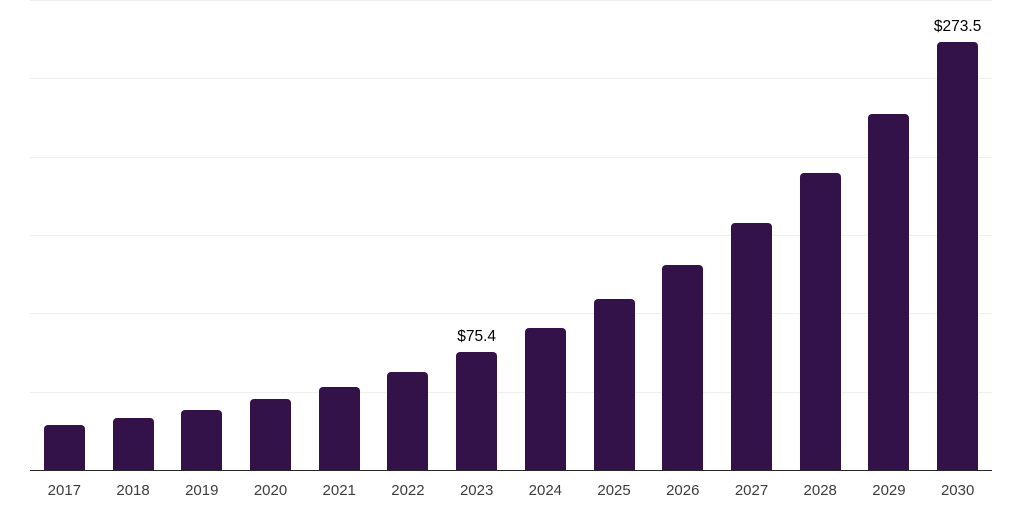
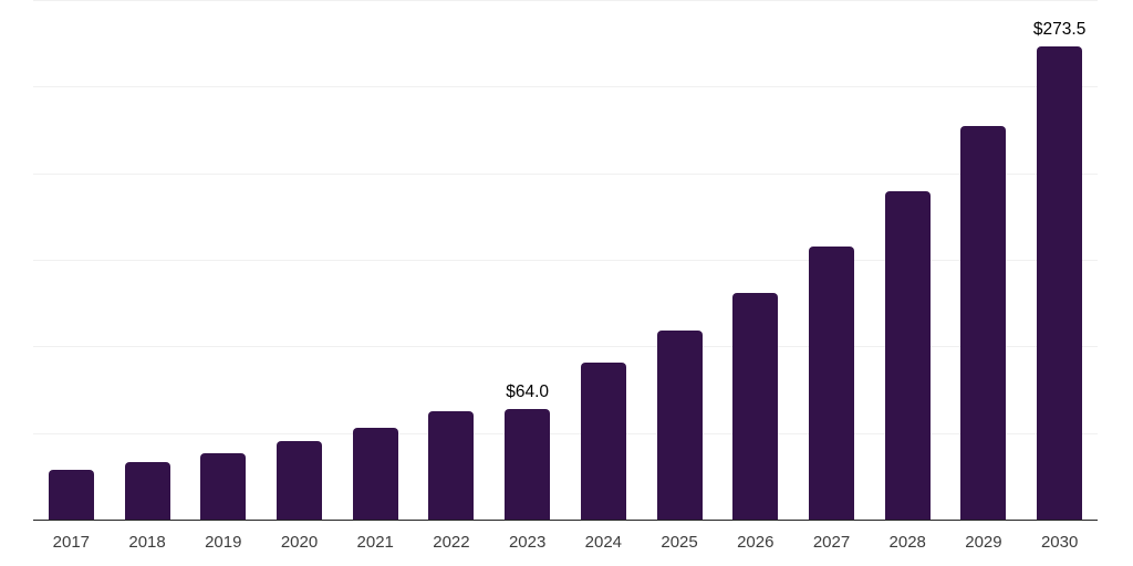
2023: $75.4 -> $64.0
